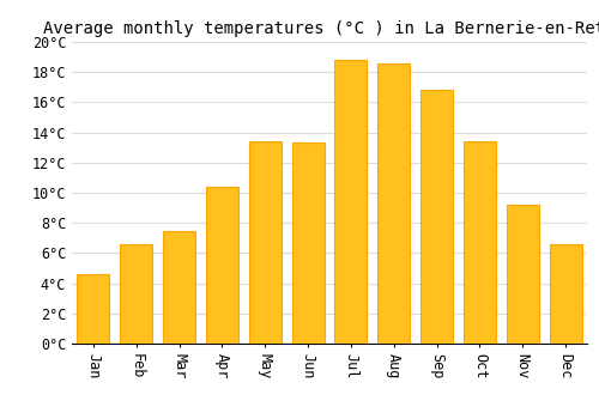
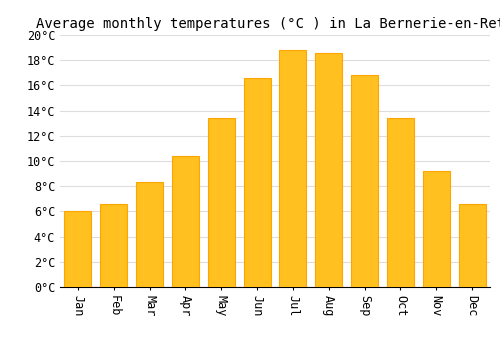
Jan: 4.6°C -> 6.0°C
Mar: 7.5°C -> 8.3°C
Jun: 13.3°C -> 16.6°C
